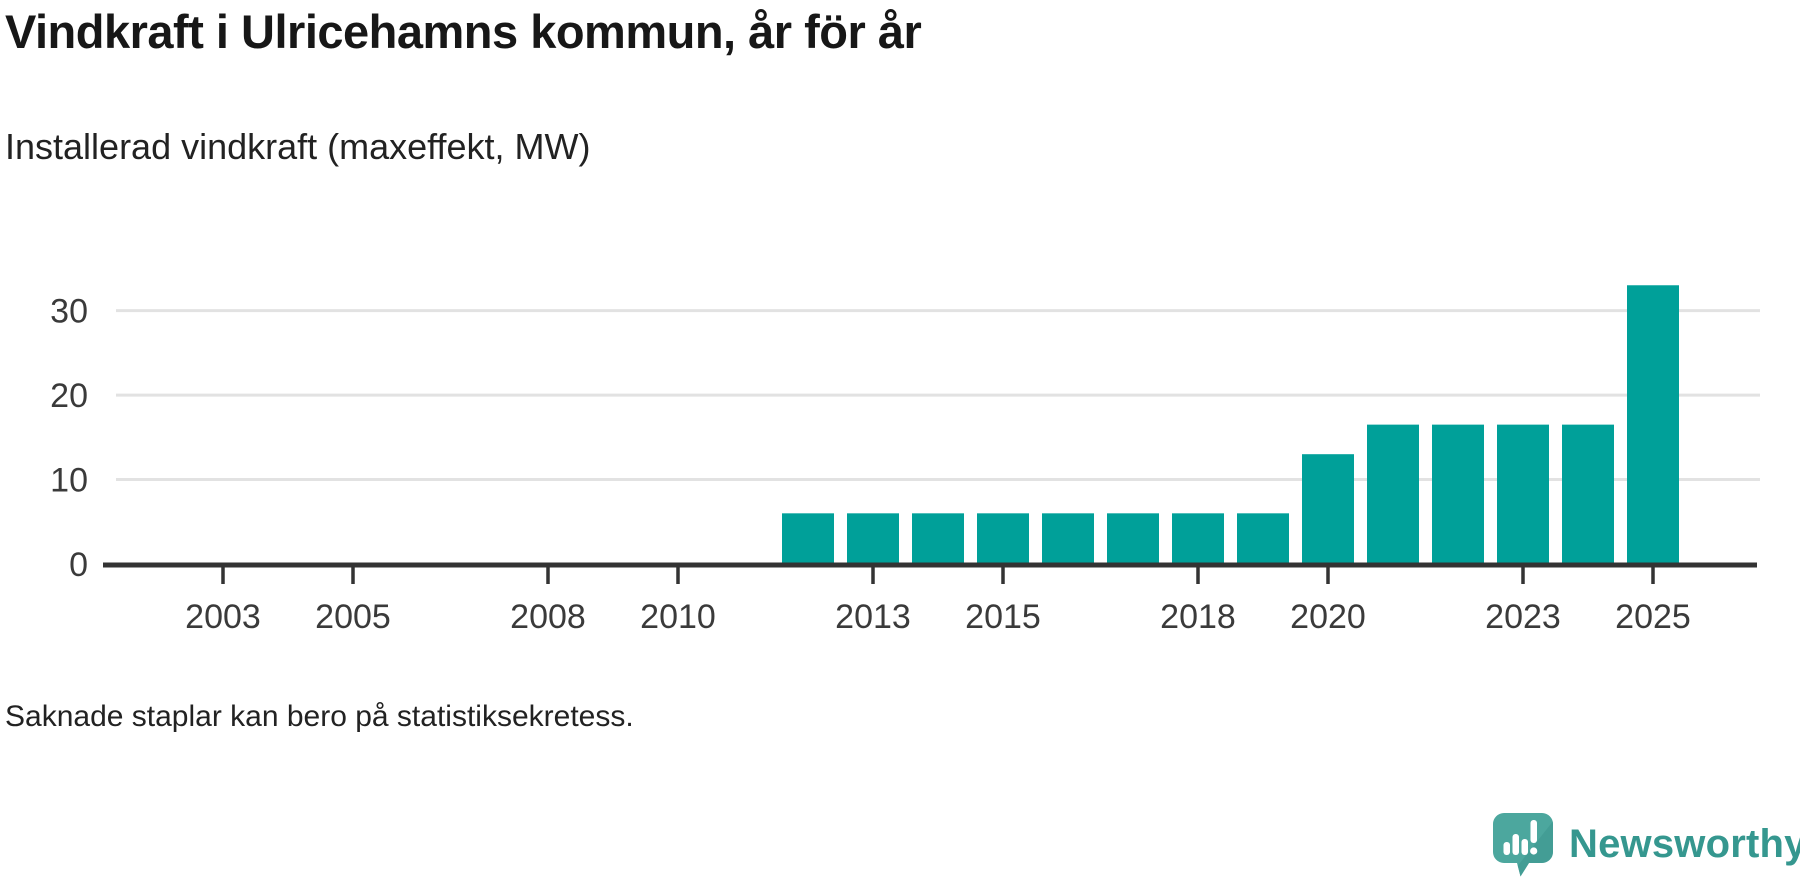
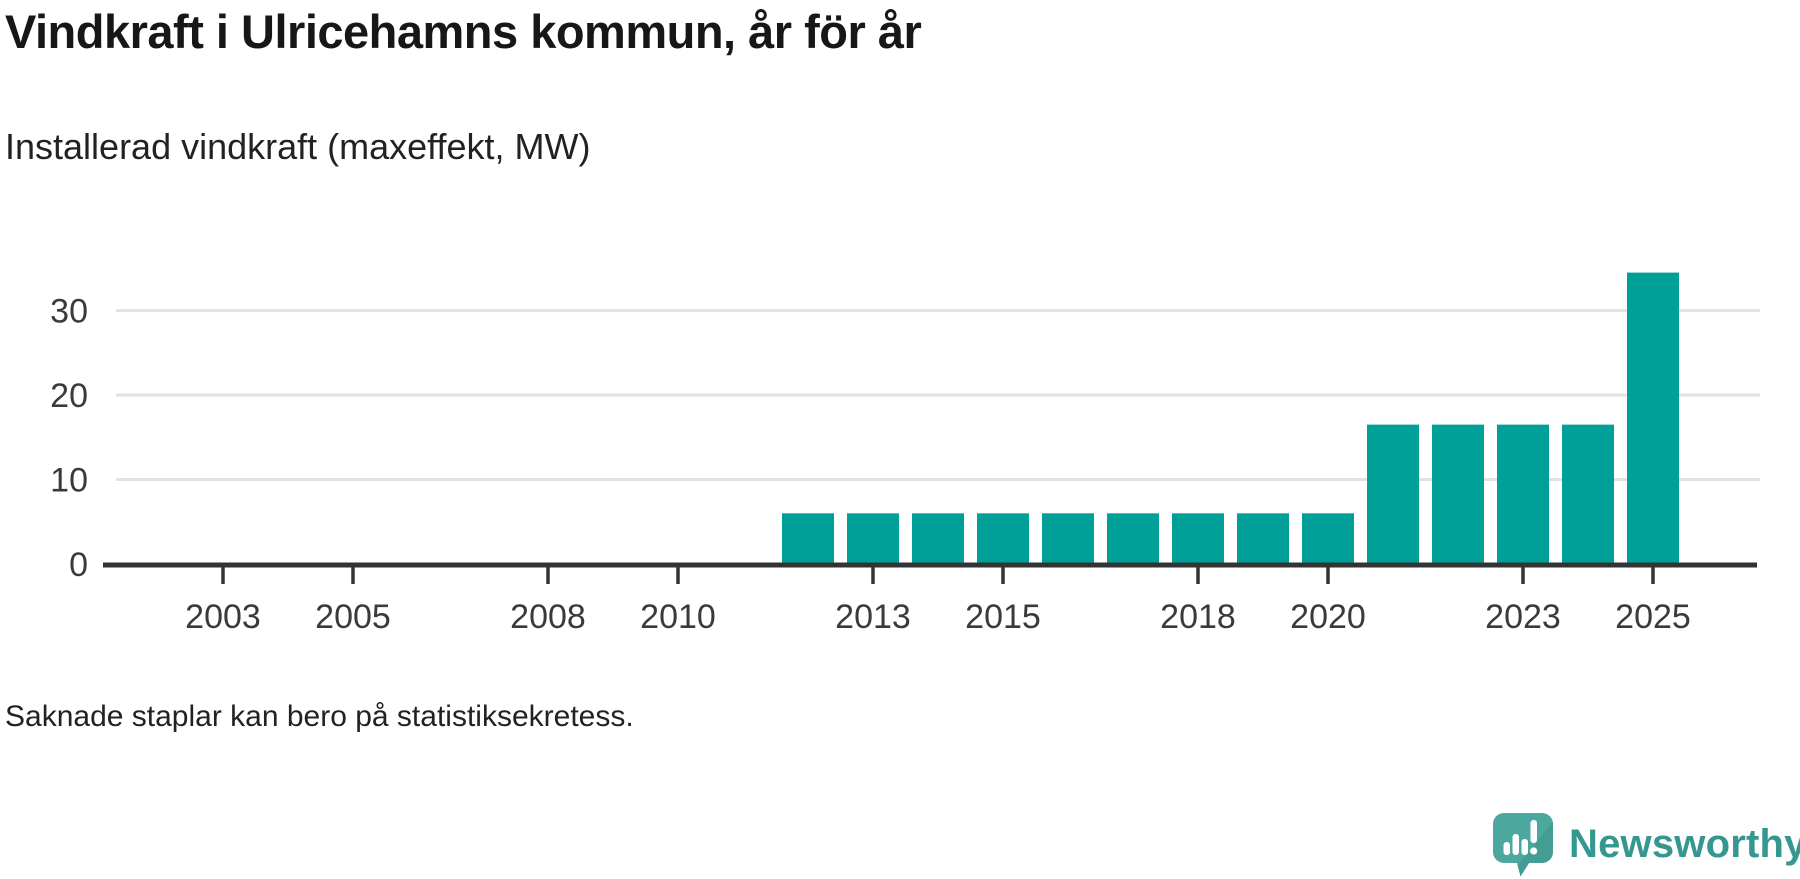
2020: 13 -> 6
2025: 33 -> 34
